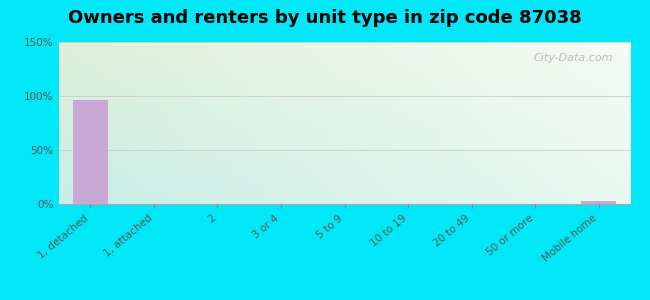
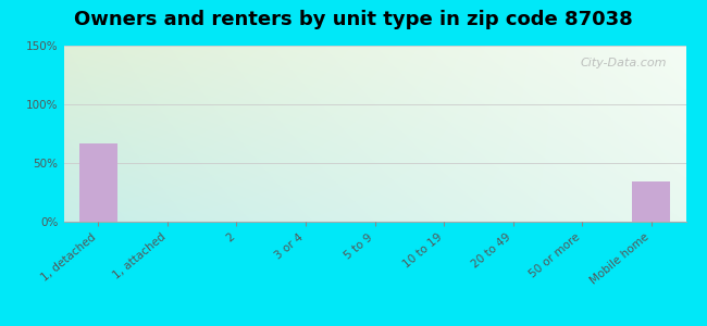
1, detached: 96% -> 67%
Mobile home: 3% -> 34%
